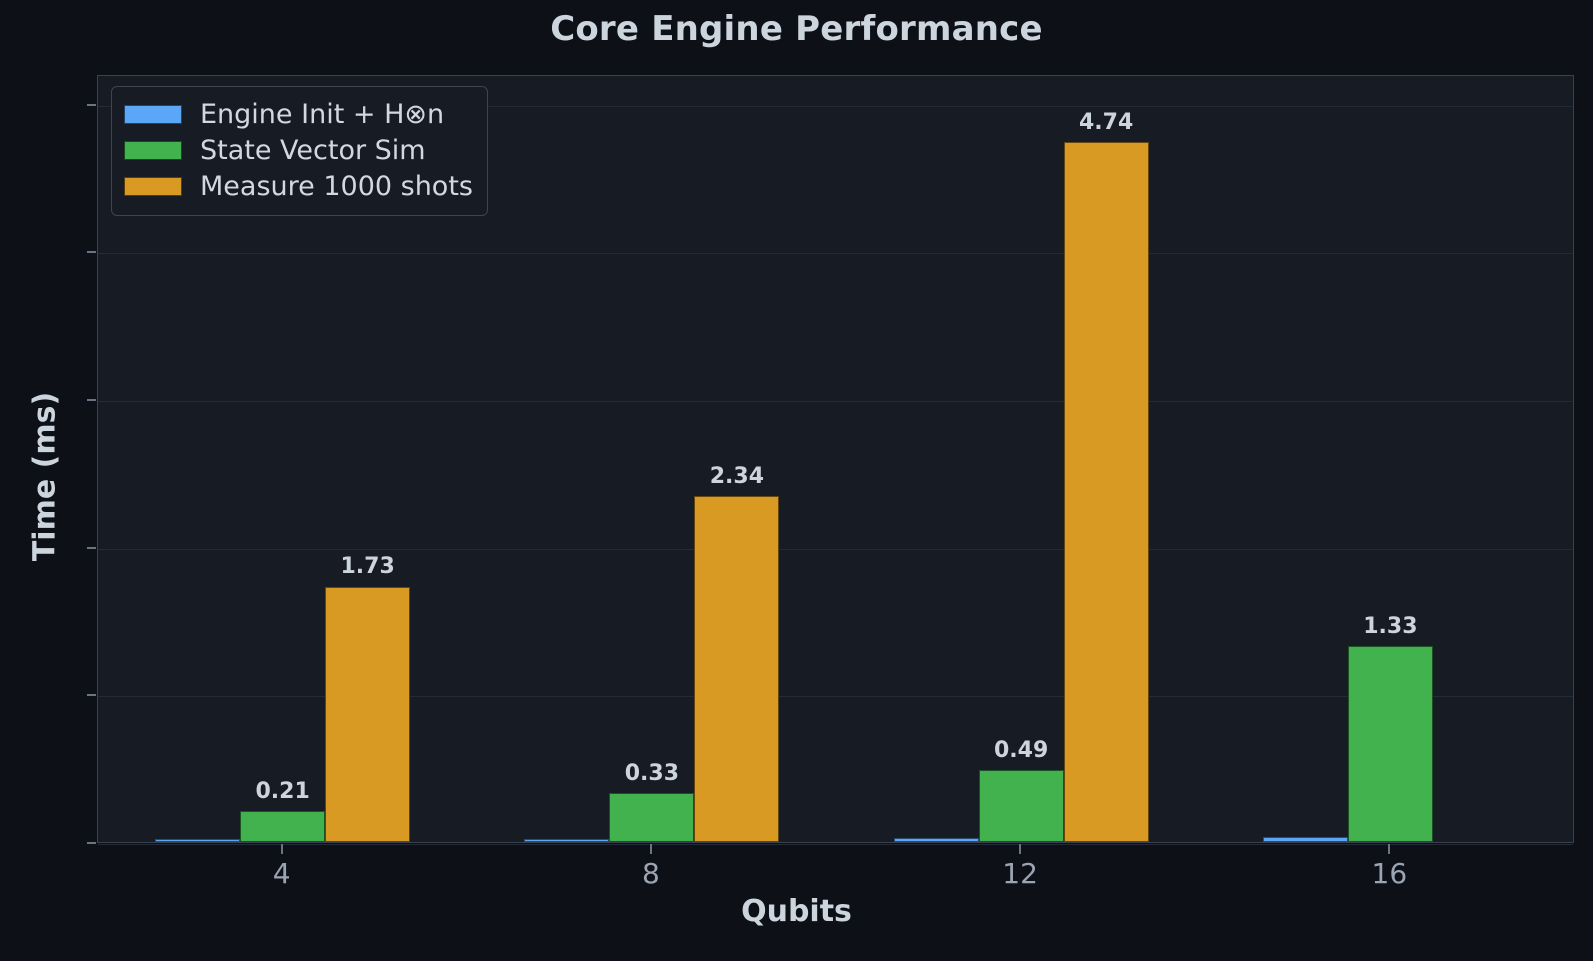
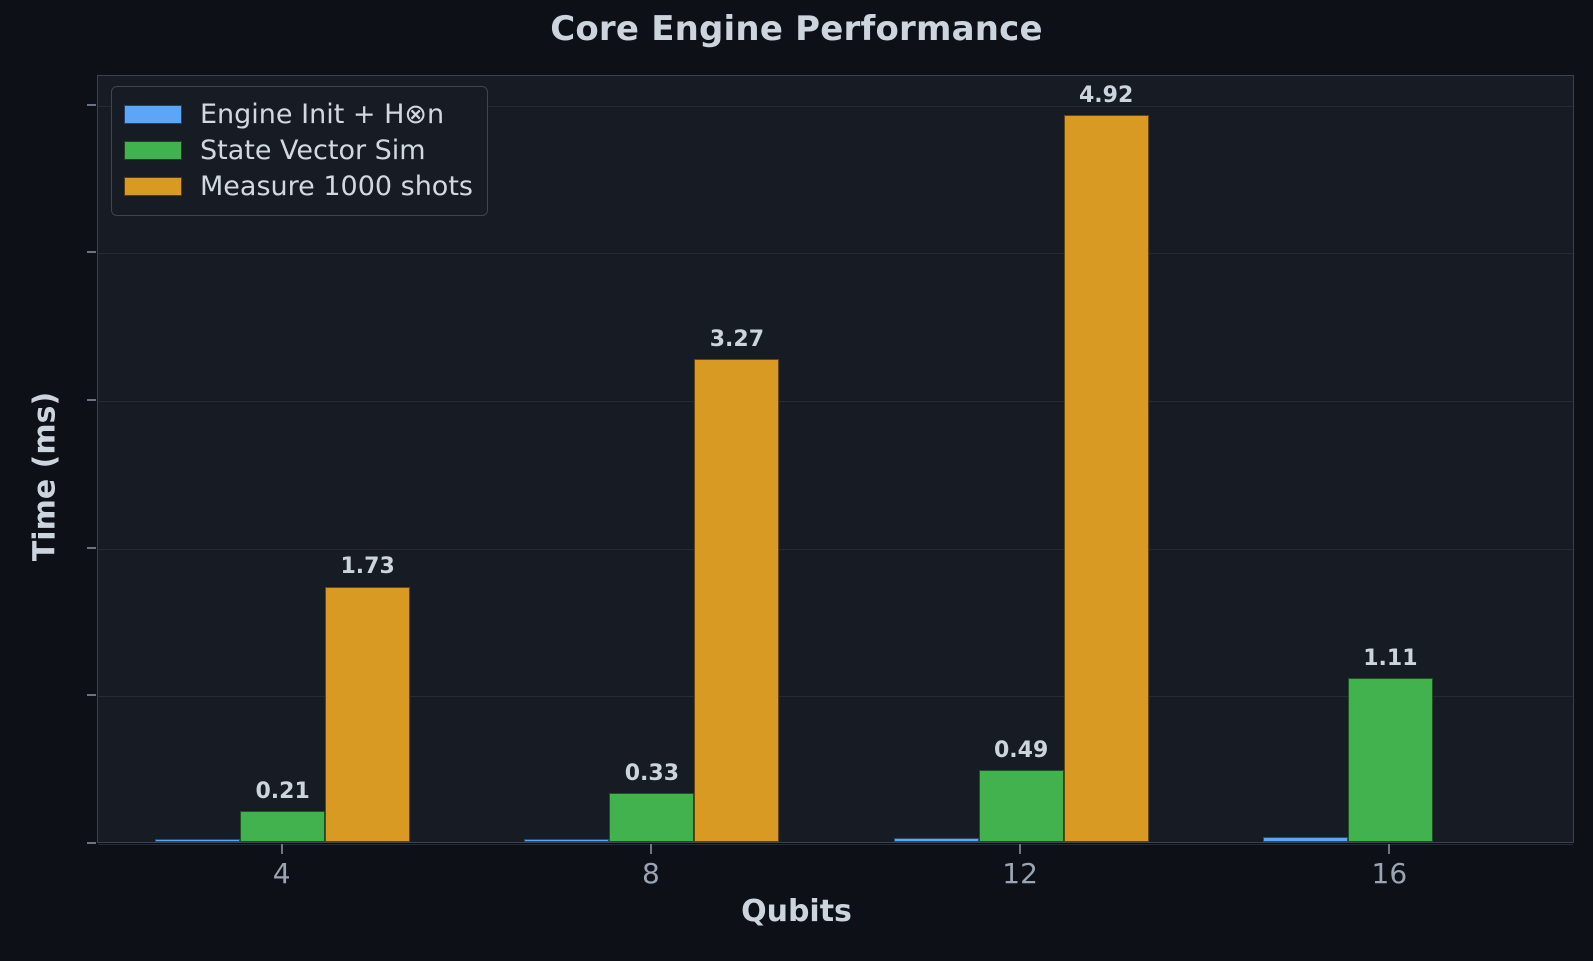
Measure 1000 shots/8: 2.34 -> 3.27
Measure 1000 shots/12: 4.74 -> 4.92
State Vector Sim/16: 1.33 -> 1.11
